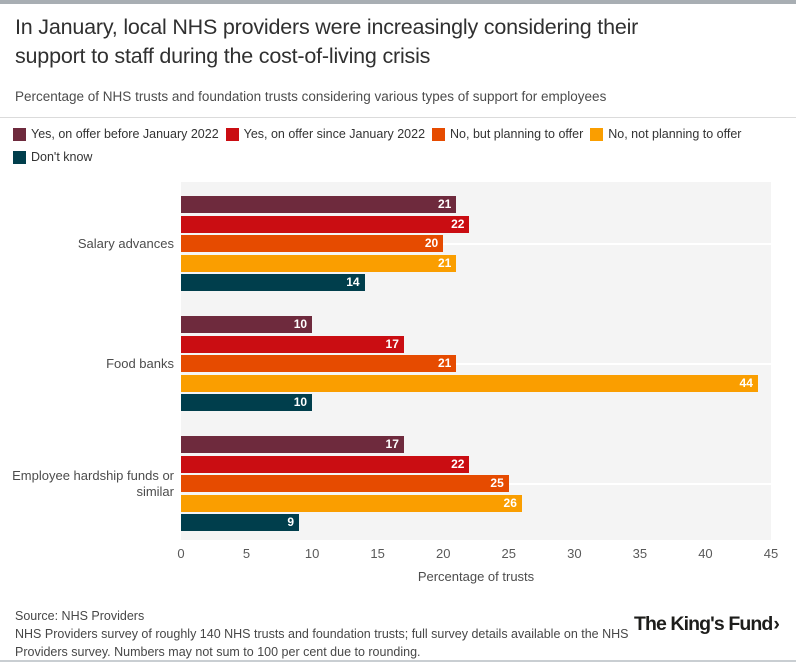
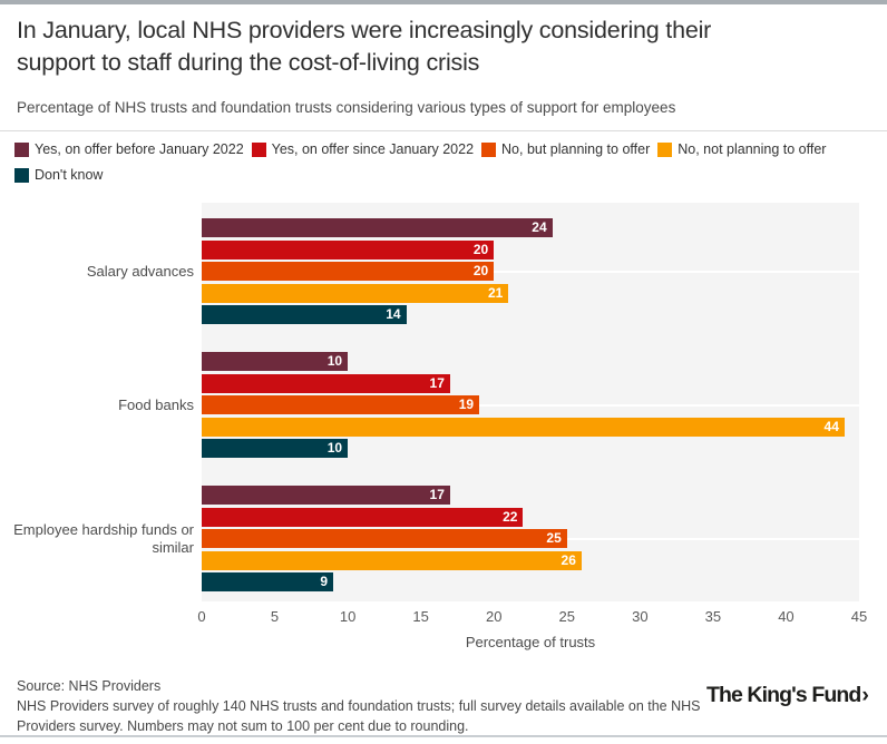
Yes, on offer before January 2022/Salary advances: 21 -> 24
Yes, on offer since January 2022/Salary advances: 22 -> 20
No, but planning to offer/Food banks: 21 -> 19
